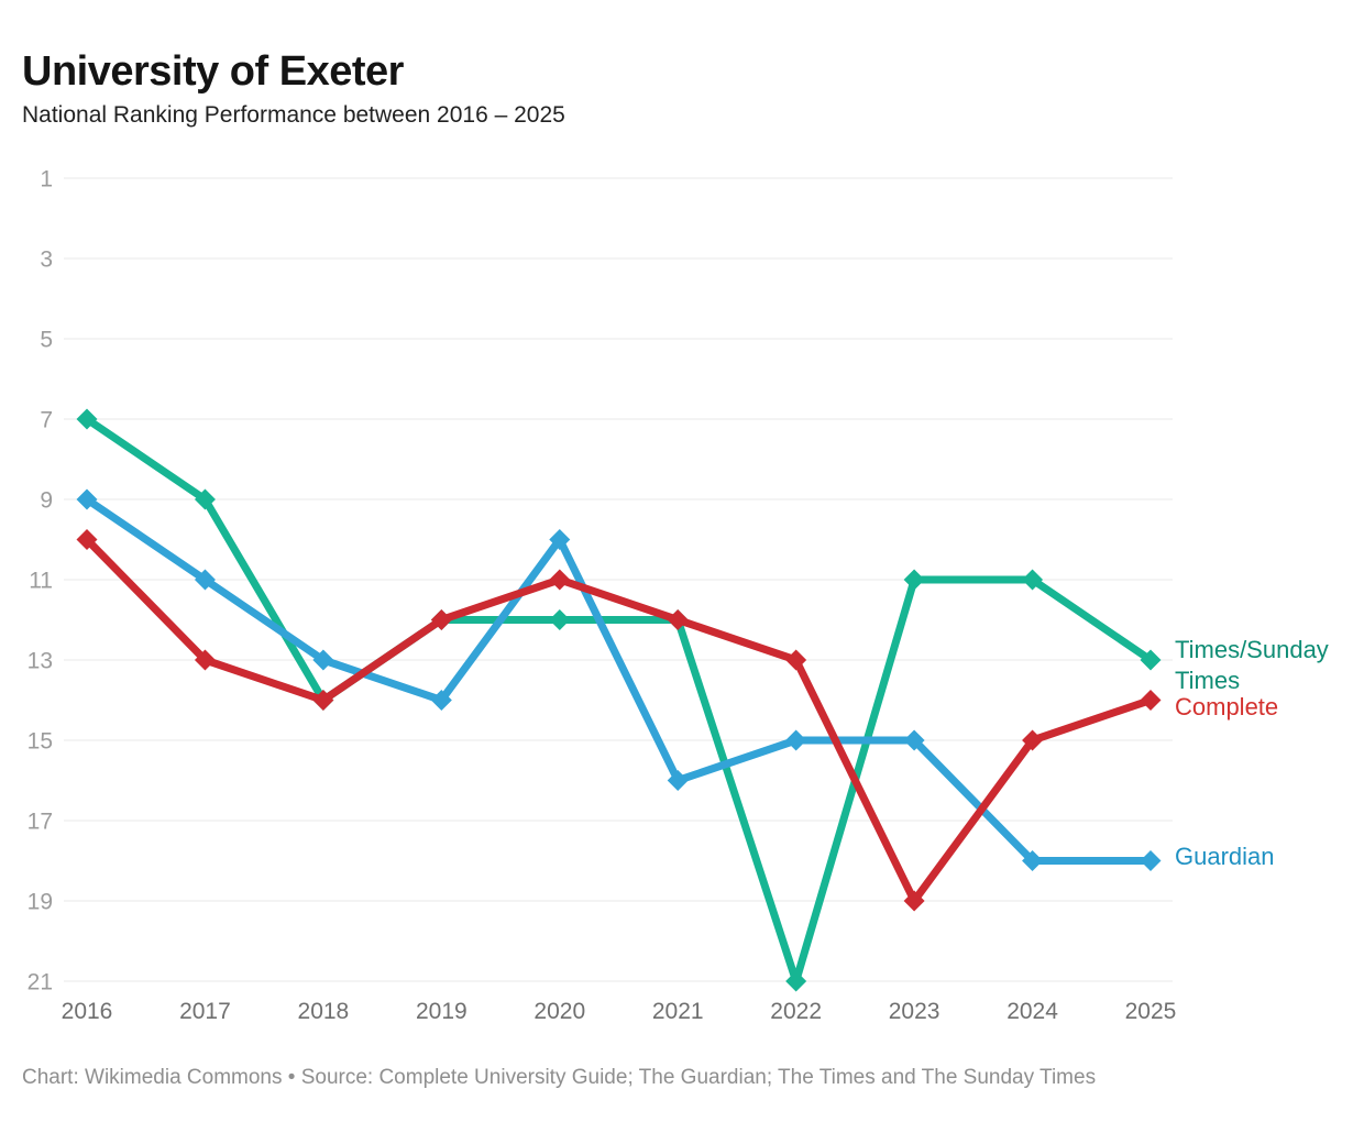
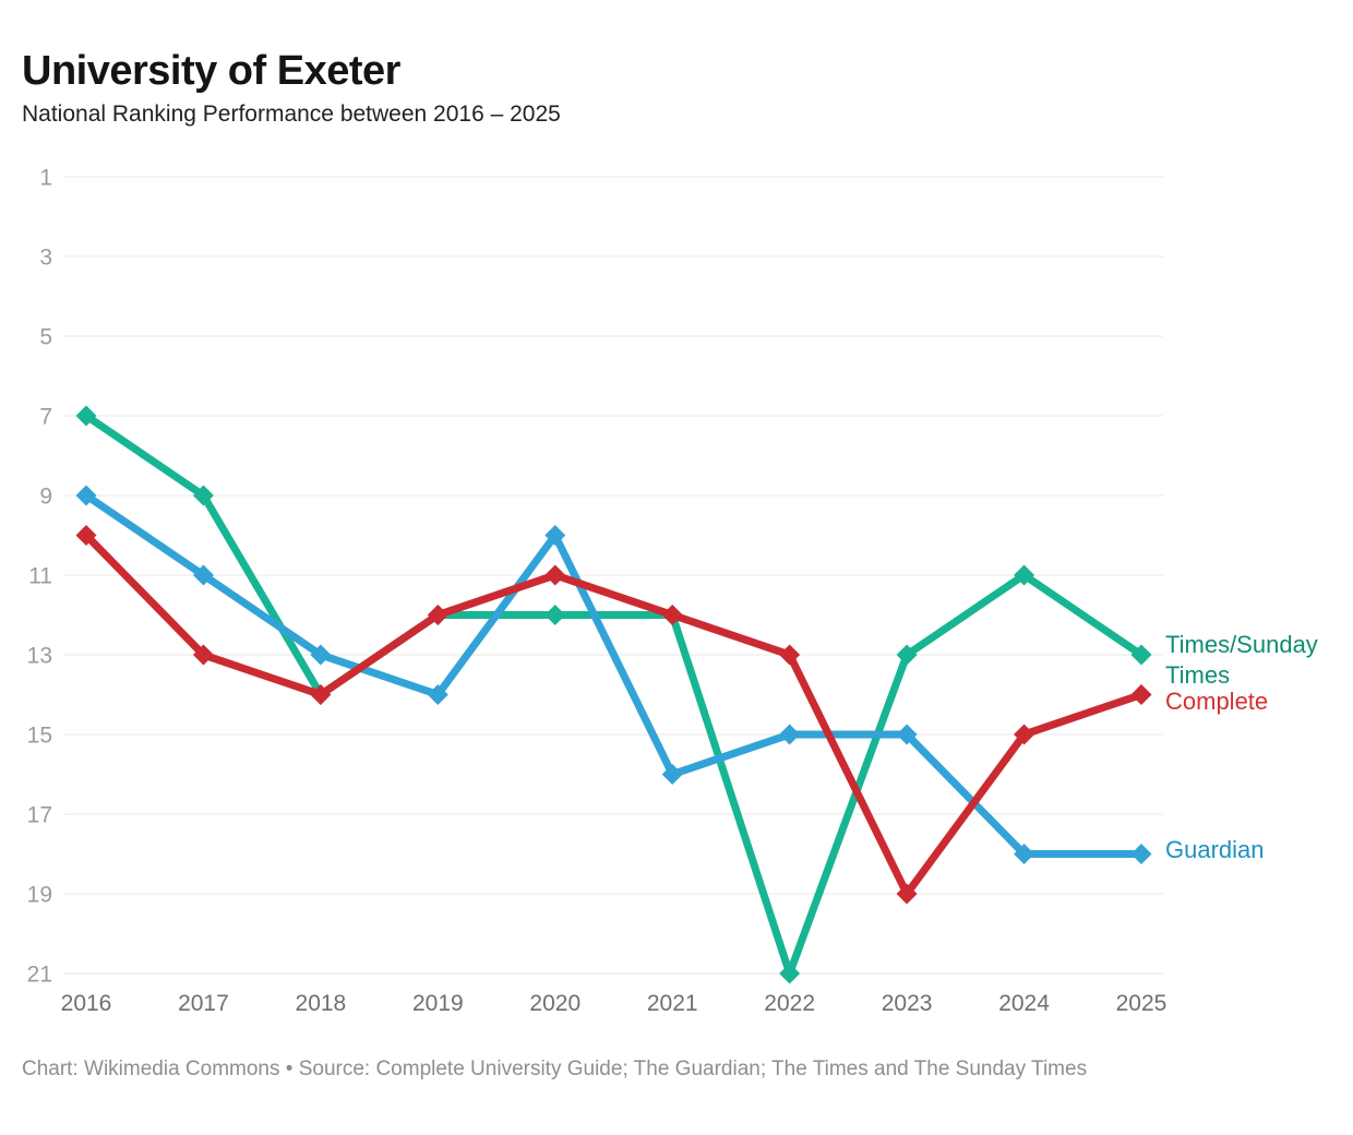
Times/Sunday Times/2023: 11 -> 13
